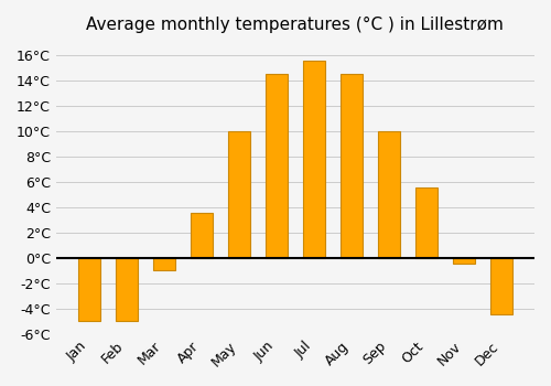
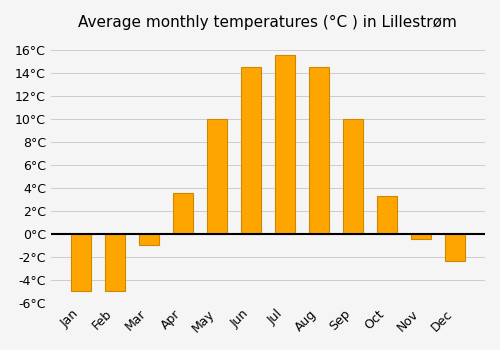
Oct: 5.5°C -> 3.3°C
Dec: -4.5°C -> -2.4°C
